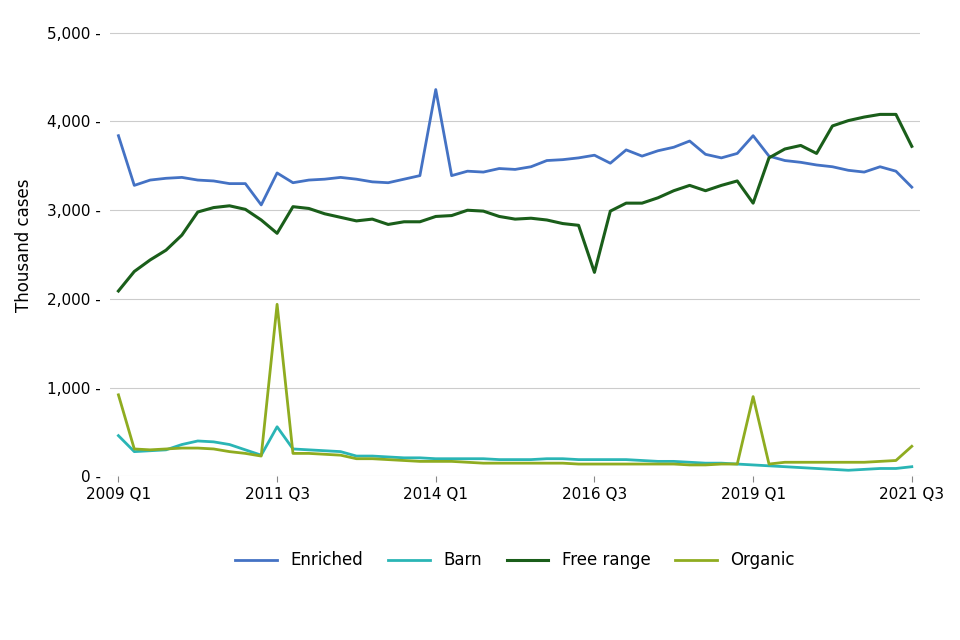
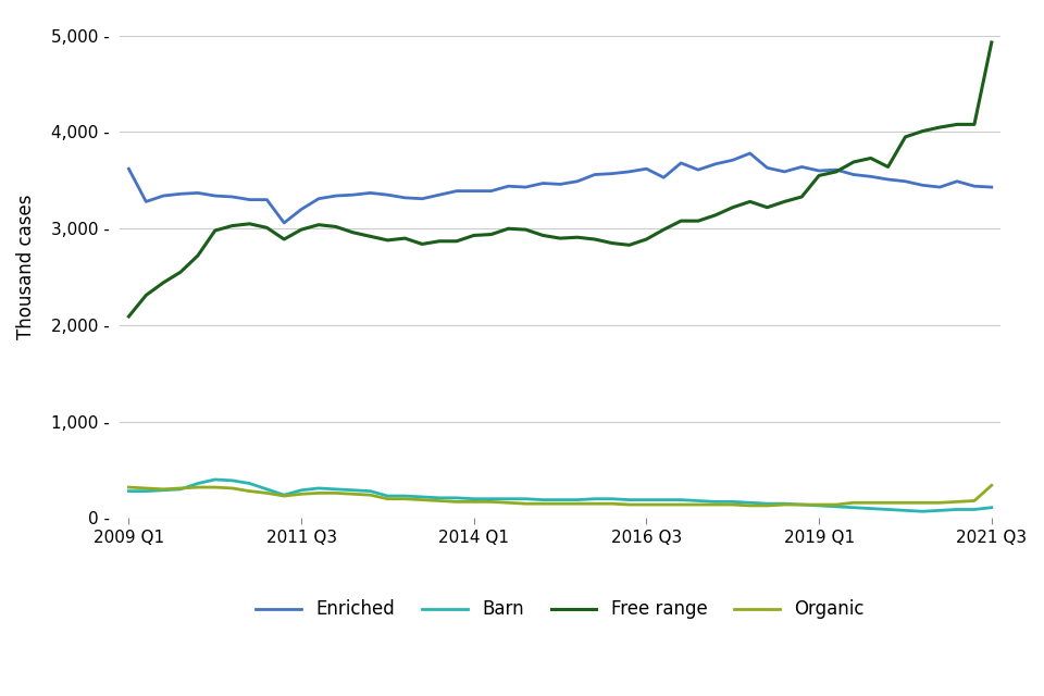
Enriched/2009 Q1: 3,840 - -> 3,620 -
Barn/2009 Q1: 460 - -> 280 -
Organic/2009 Q1: 920 - -> 320 -
Enriched/2011 Q3: 3,420 - -> 3,200 -
Barn/2011 Q3: 560 - -> 290 -
Free range/2011 Q3: 2,740 - -> 2,990 -
Organic/2011 Q3: 1,940 - -> 250 -
Enriched/2014 Q1: 4,360 - -> 3,390 -
Free range/2016 Q3: 2,300 - -> 2,890 -
Enriched/2019 Q1: 3,840 - -> 3,600 -
Free range/2019 Q1: 3,080 - -> 3,550 -
Organic/2019 Q1: 900 - -> 140 -
Enriched/2021 Q3: 3,260 - -> 3,430 -
Free range/2021 Q3: 3,720 - -> 4,930 -
